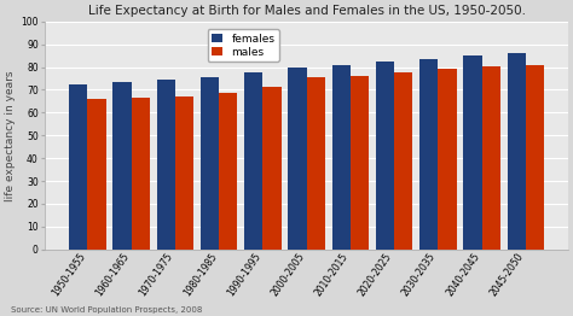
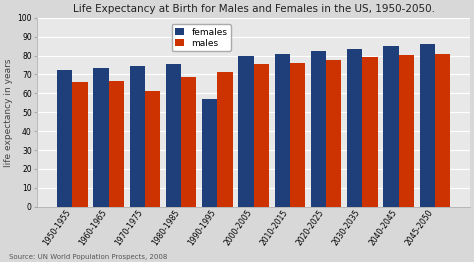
males/1970-1975: 67 -> 61
females/1990-1995: 78 -> 57
